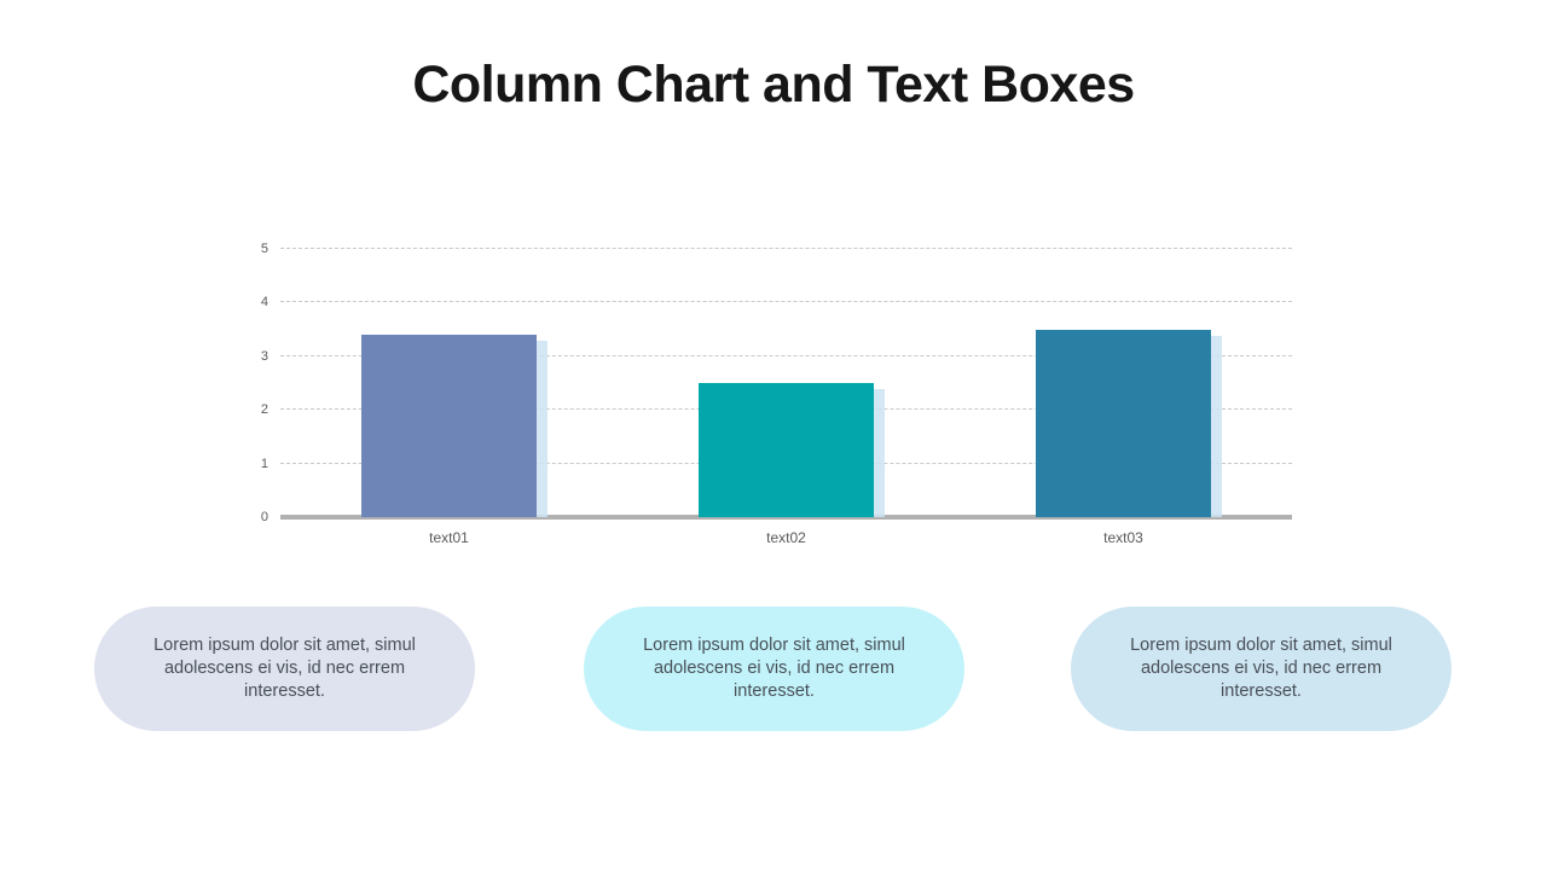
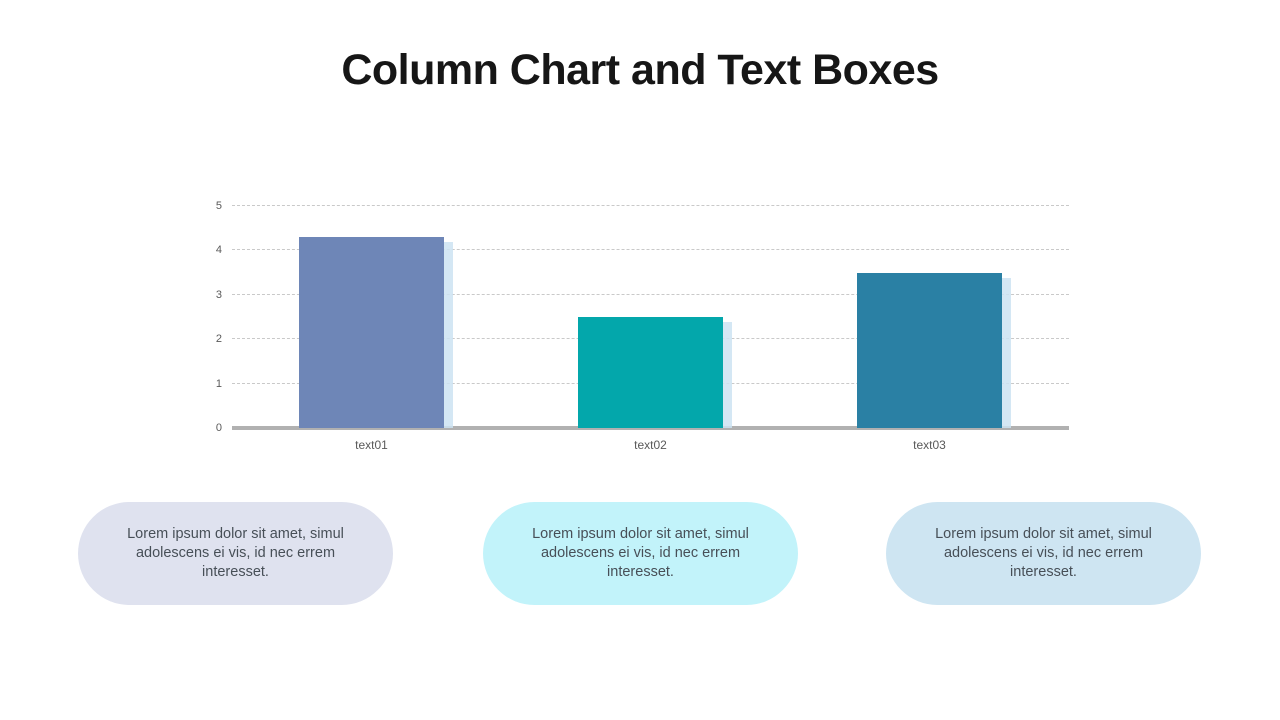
text01: 3.4 -> 4.3
